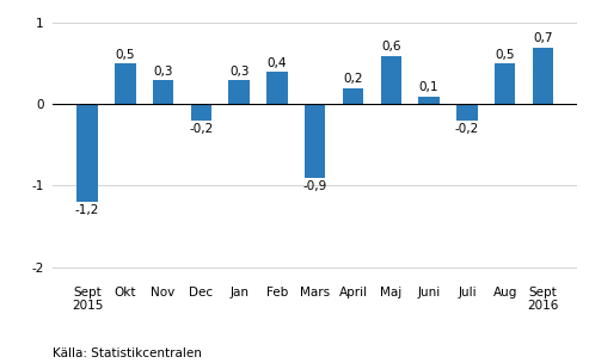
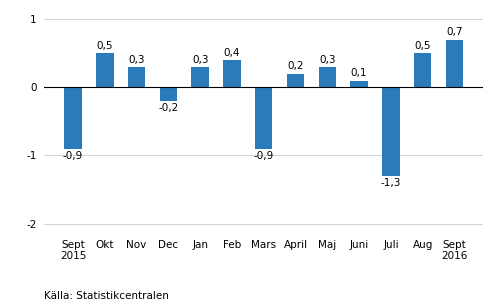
Sept 2015: -1,2 -> -0,9
Maj: 0,6 -> 0,3
Juli: -0,2 -> -1,3
